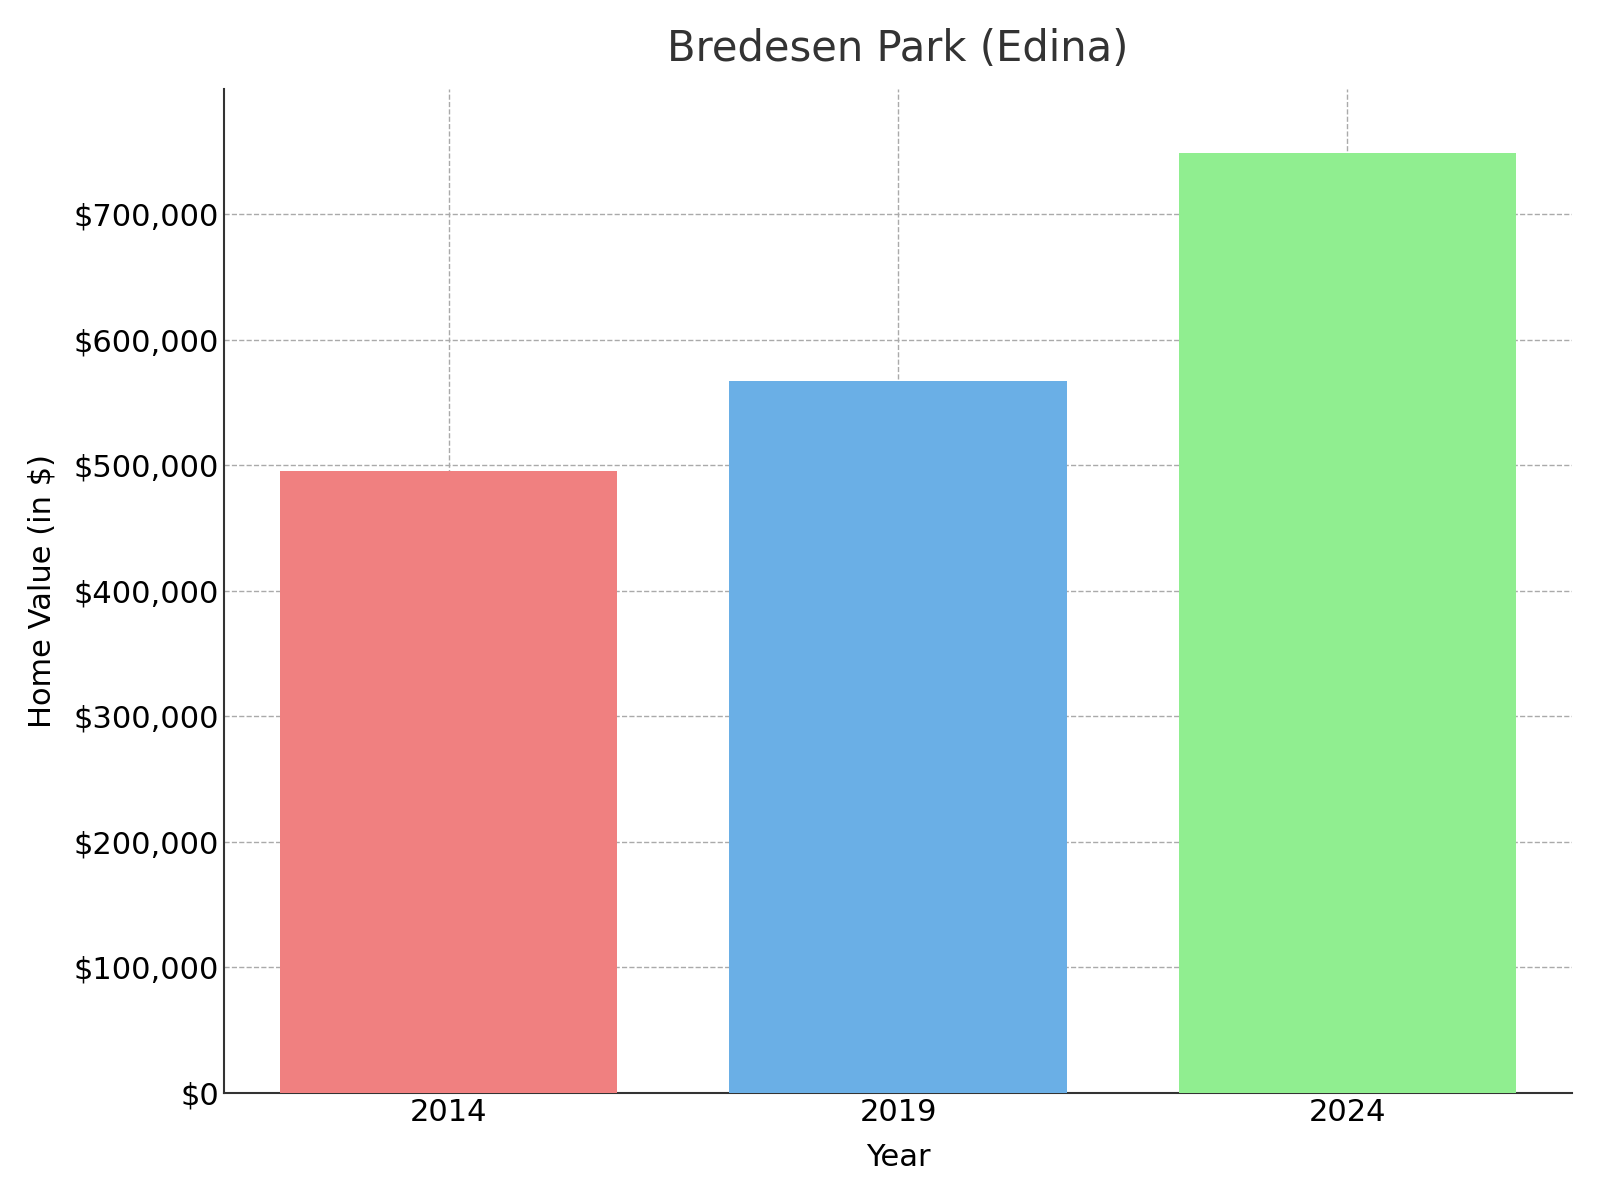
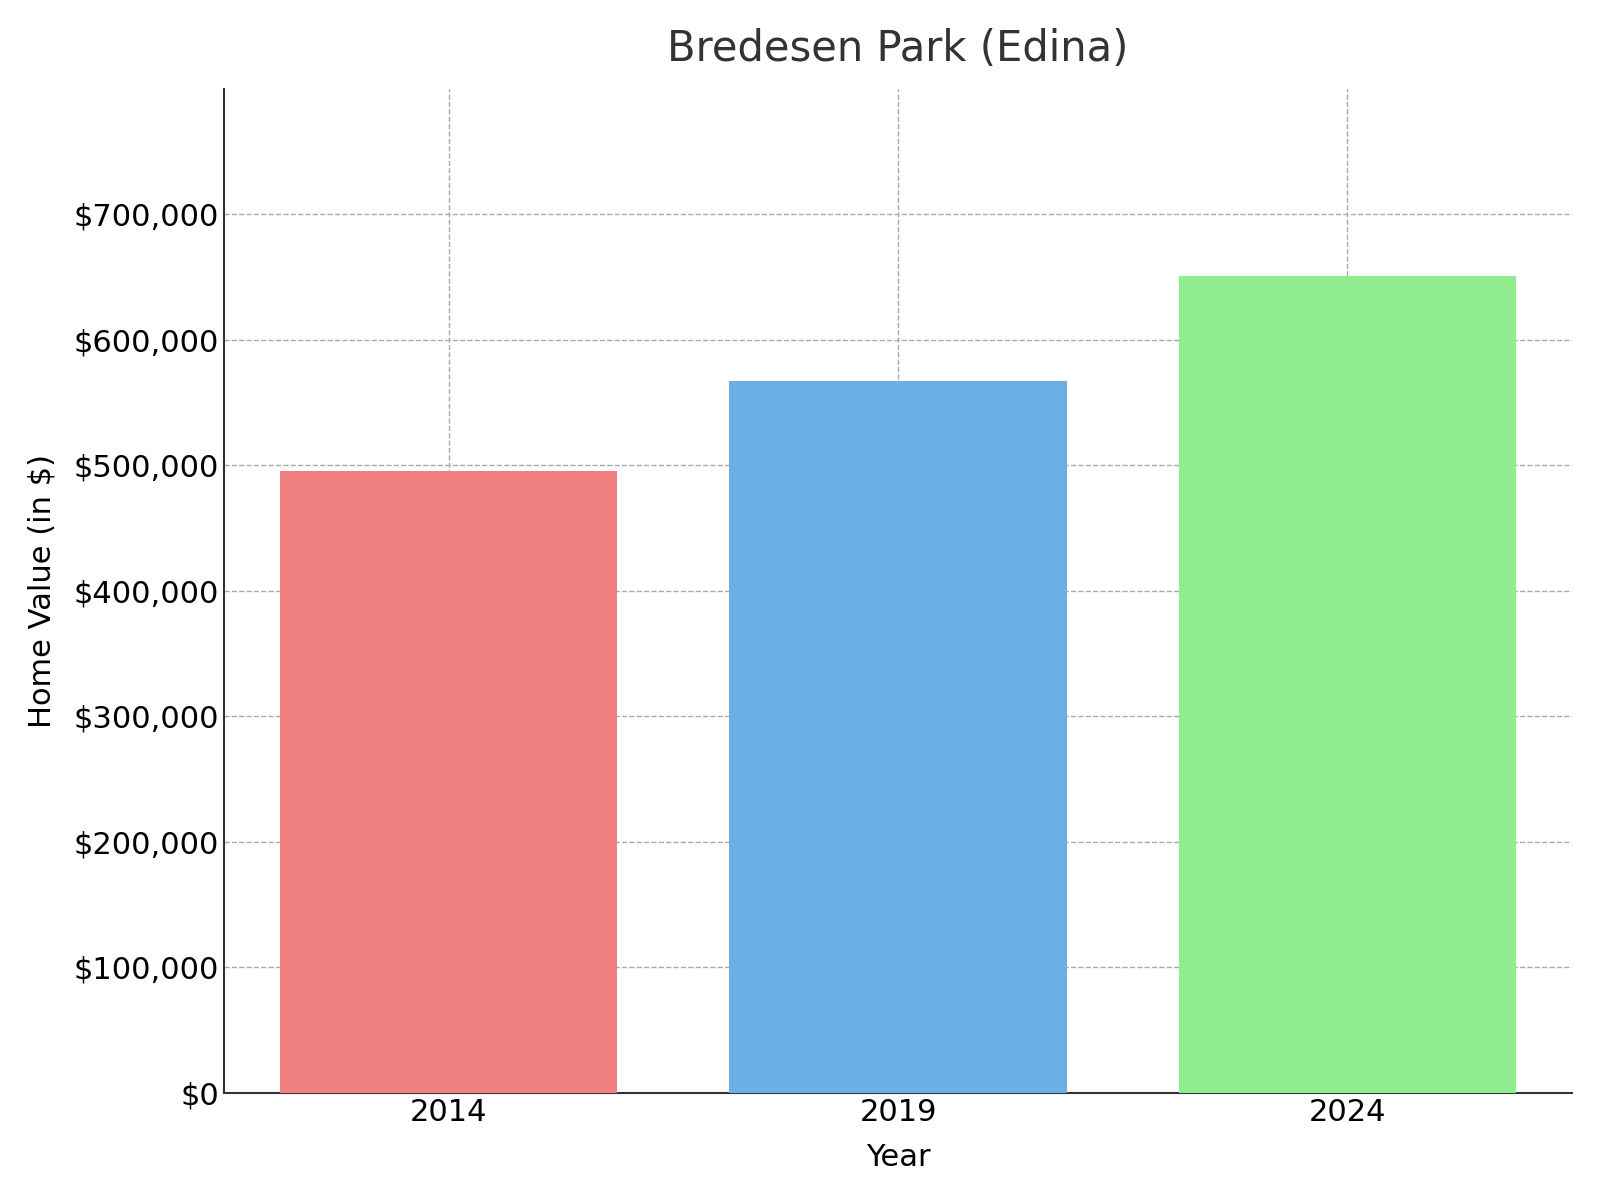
2024: $749,000 -> $651,000
